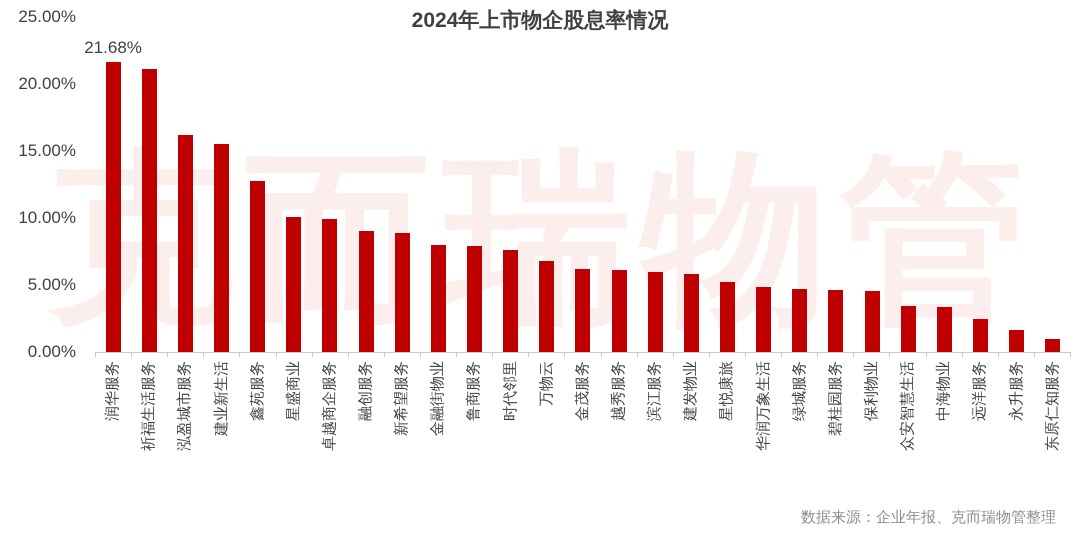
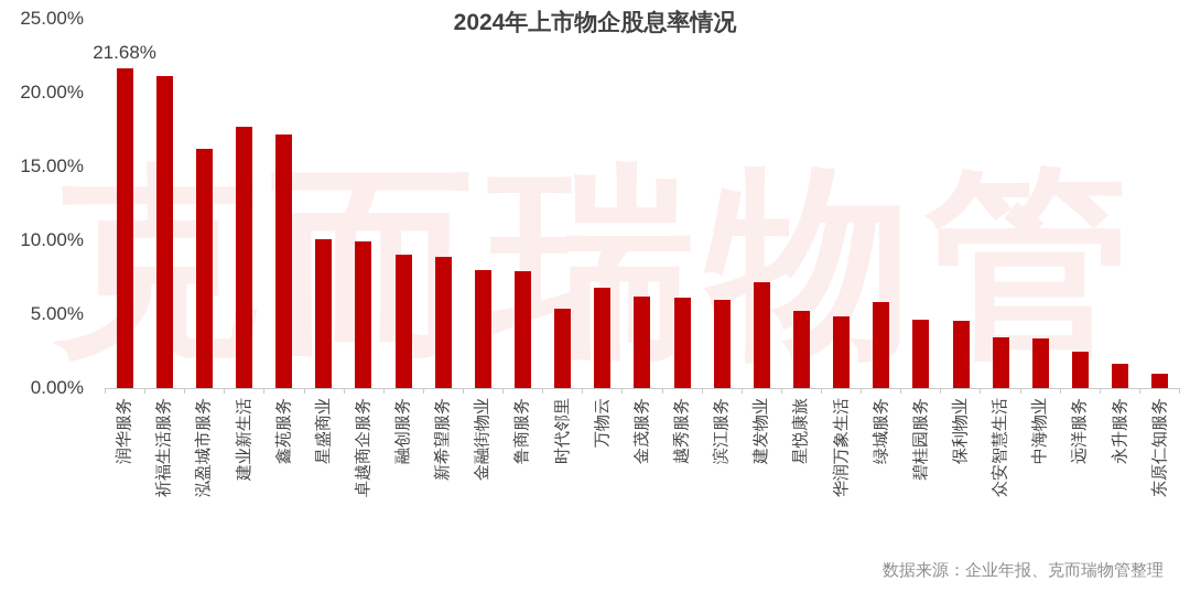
建业新生活: 15.5% -> 17.7%
鑫苑服务: 12.8% -> 17.2%
时代邻里: 7.6% -> 5.4%
建发物业: 5.8% -> 7.2%
绿城服务: 4.7% -> 5.8%
